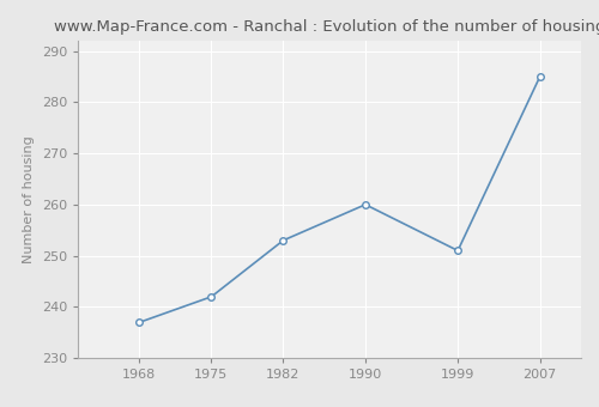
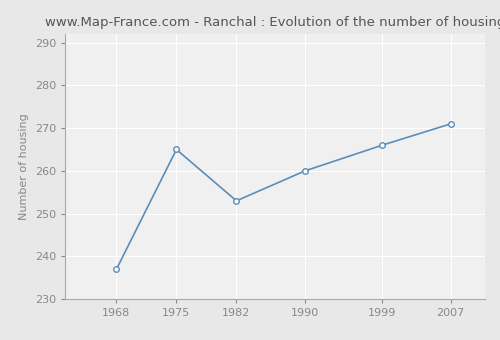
1975: 242 -> 265
1999: 251 -> 266
2007: 285 -> 271
